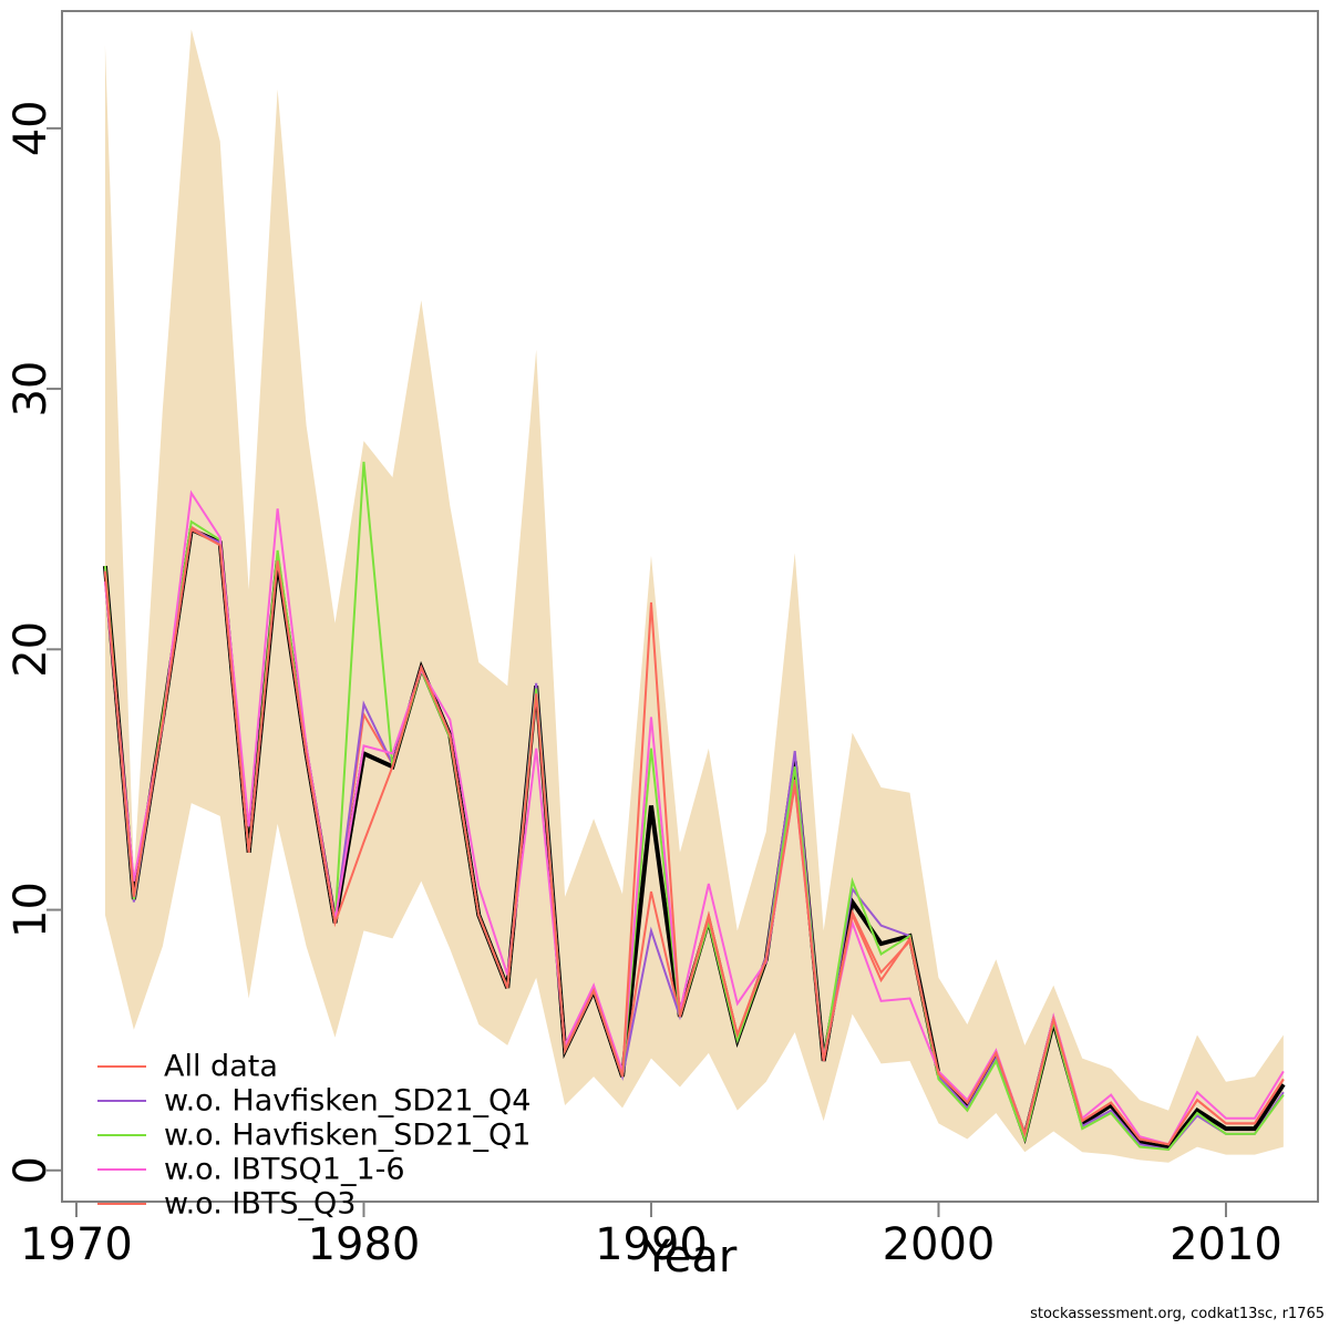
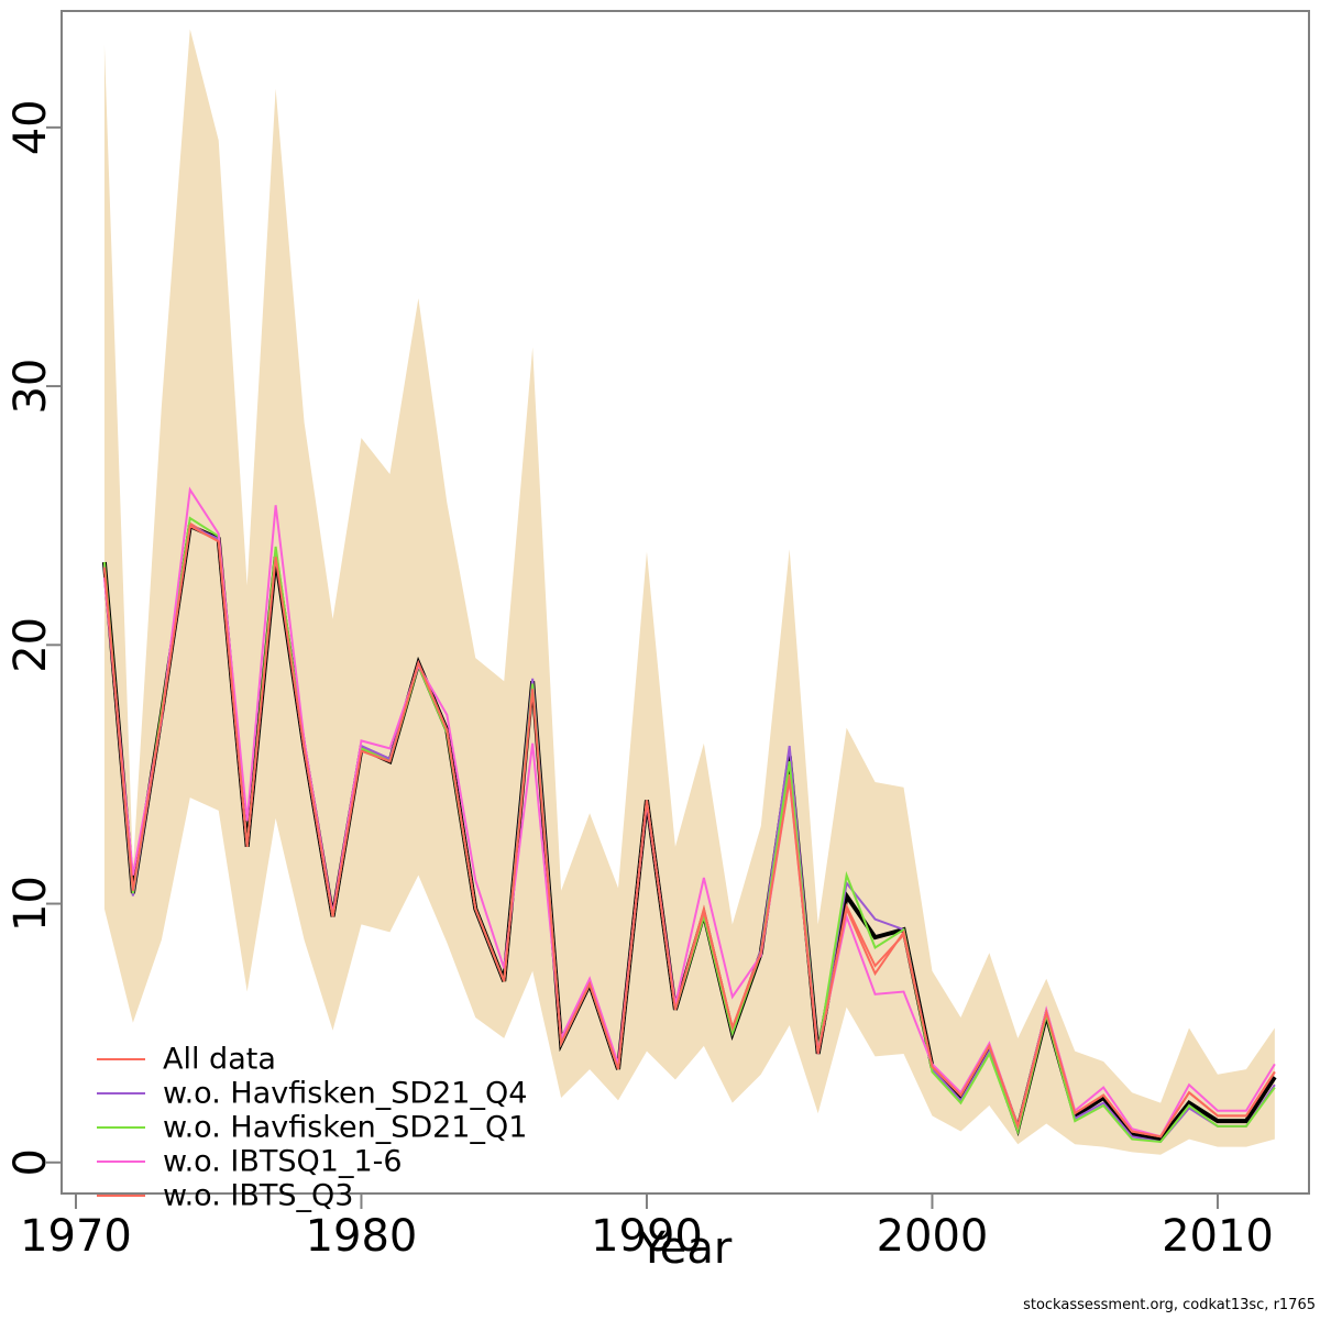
All data/1980: 17.5 -> 16.0
w.o. Havfisken_SD21_Q4/1980: 17.9 -> 16.1
w.o. Havfisken_SD21_Q1/1980: 27.2 -> 16.0
w.o. IBTS_Q3/1980: 12.6 -> 15.9
All data/1990: 10.7 -> 14.0
w.o. Havfisken_SD21_Q4/1990: 9.2 -> 14.0
w.o. Havfisken_SD21_Q1/1990: 16.2 -> 14.0
w.o. IBTSQ1_1-6/1990: 17.4 -> 13.9
w.o. IBTS_Q3/1990: 21.8 -> 14.0
